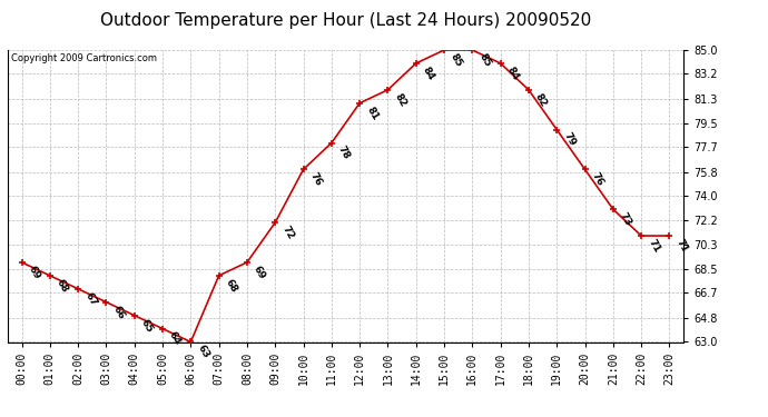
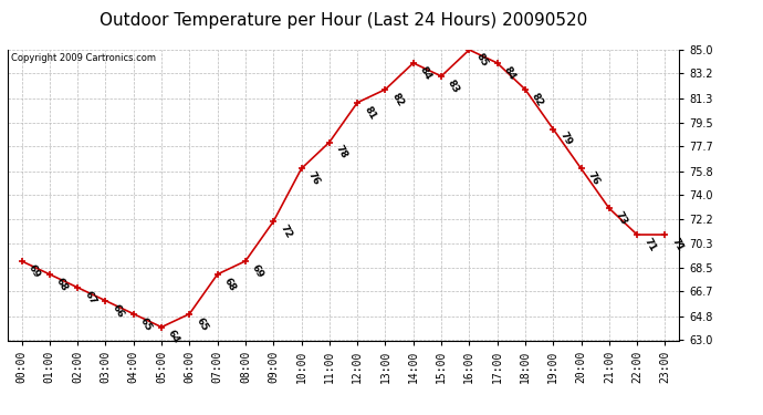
06:00: 63 -> 65
15:00: 85 -> 83
